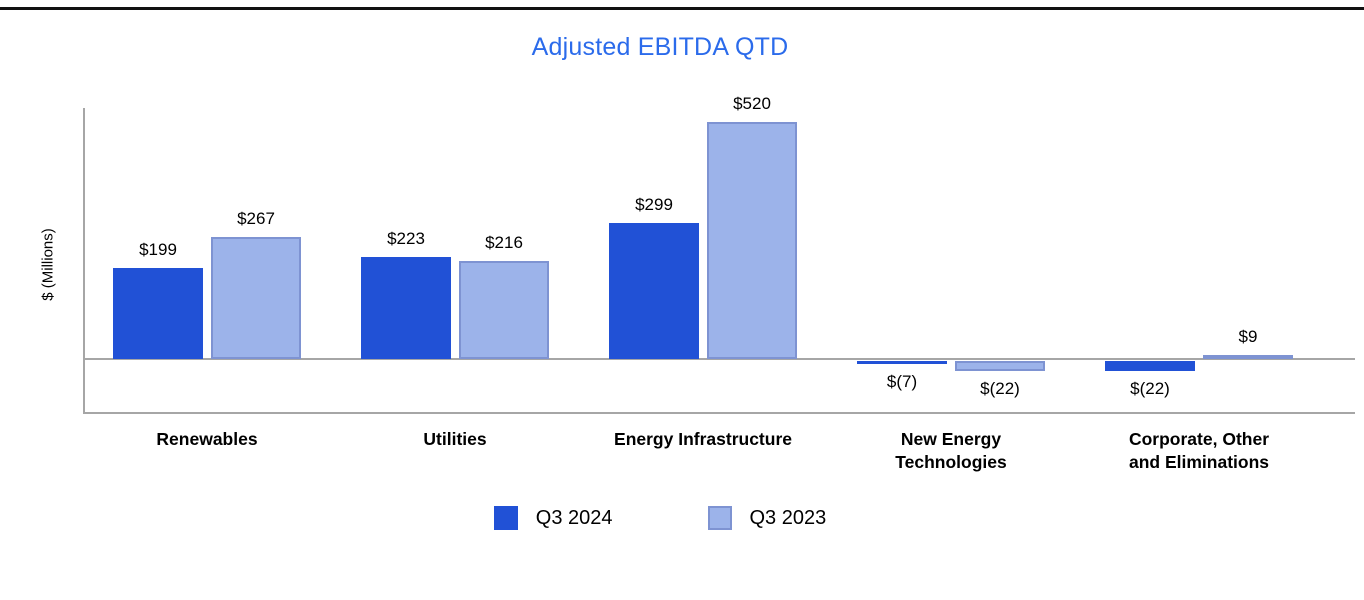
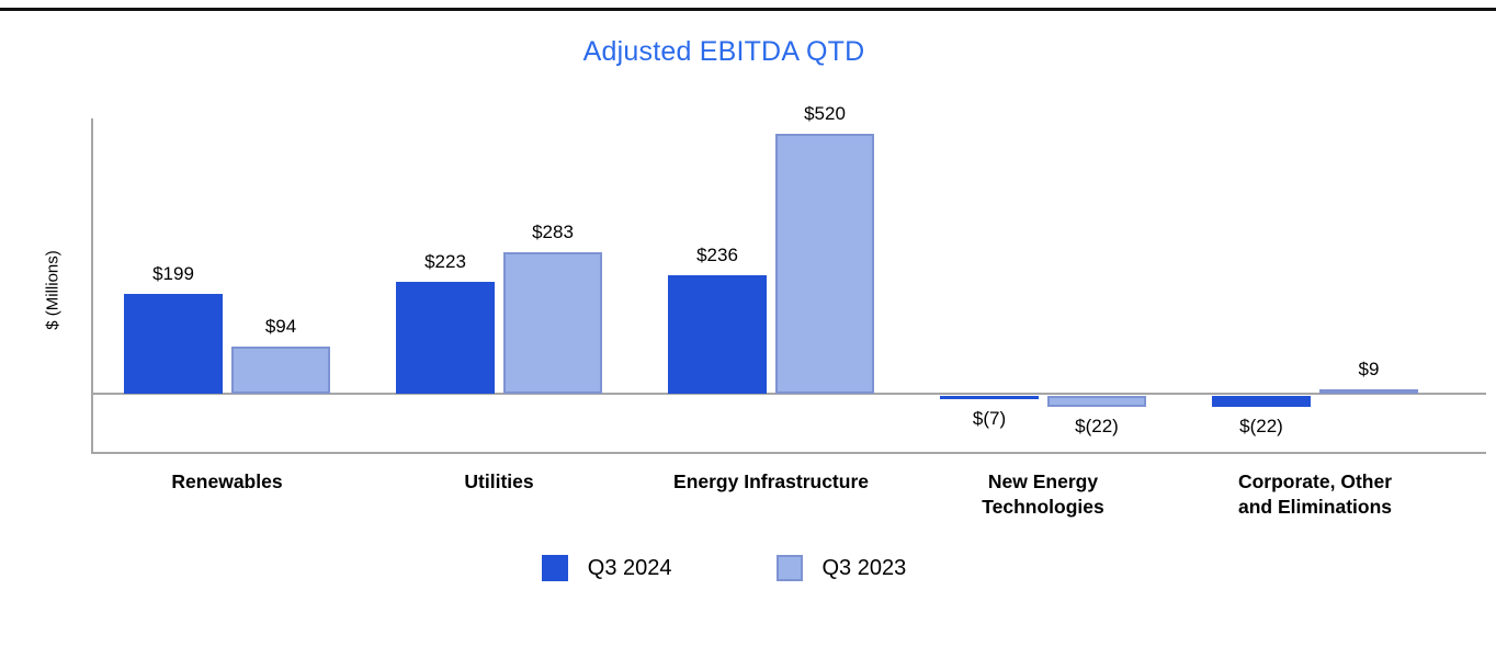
Q3 2023/Renewables: $267 -> $94
Q3 2023/Utilities: $216 -> $283
Q3 2024/Energy Infrastructure: $299 -> $236
